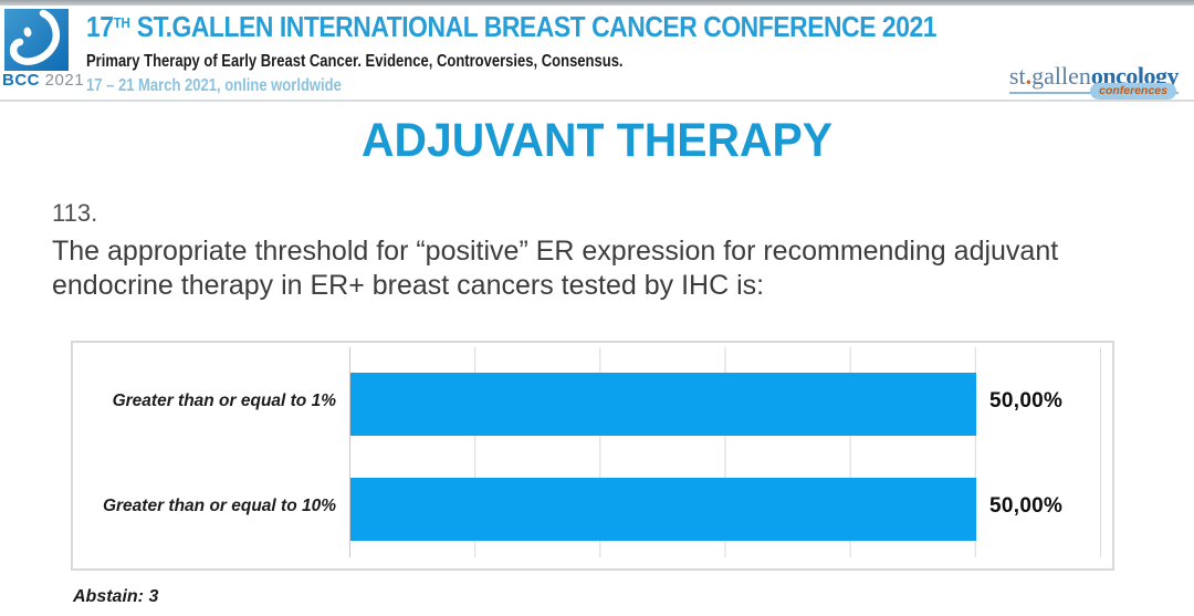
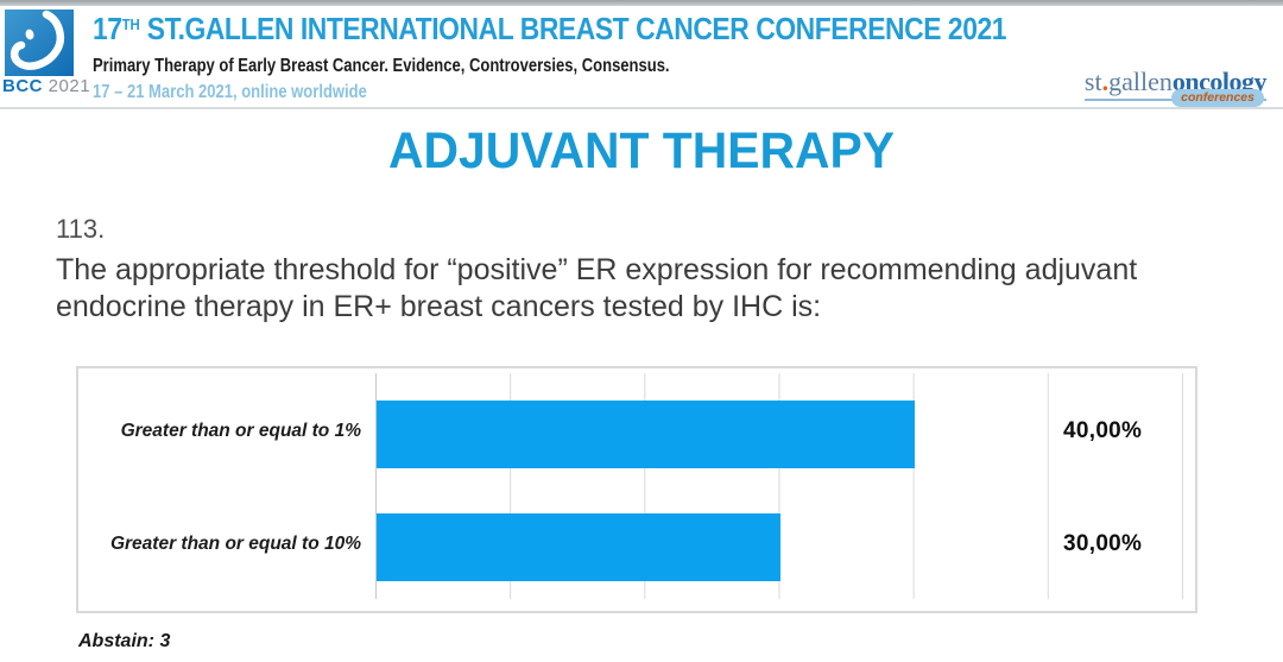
Greater than or equal to 1%: 50,00% -> 40,00%
Greater than or equal to 10%: 50,00% -> 30,00%
